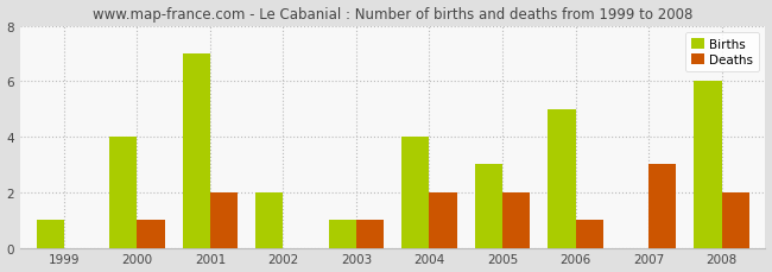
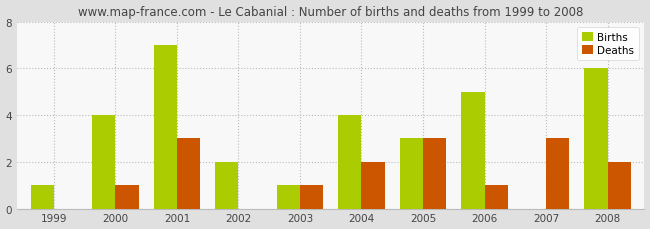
Deaths/2001: 2 -> 3
Deaths/2005: 2 -> 3
